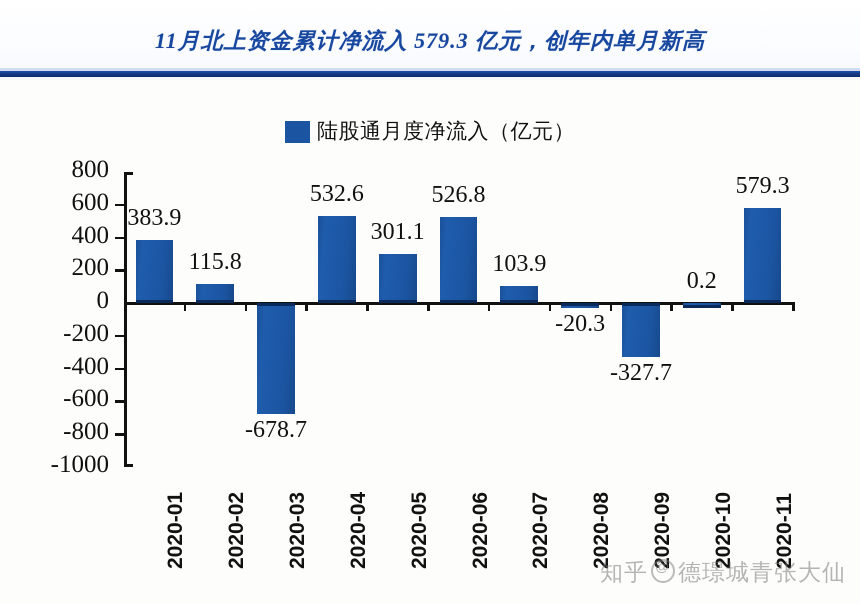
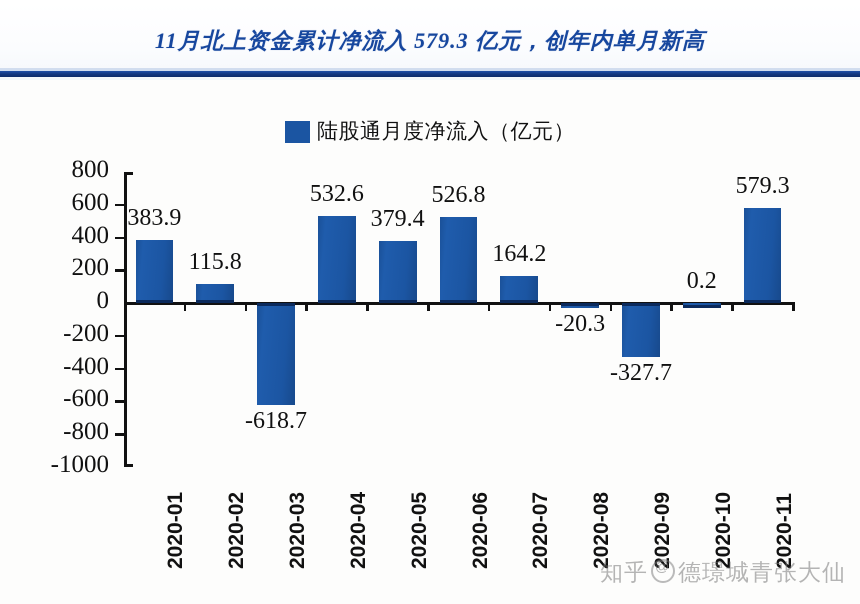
2020-03: -678.7 -> -618.7
2020-05: 301.1 -> 379.4
2020-07: 103.9 -> 164.2
